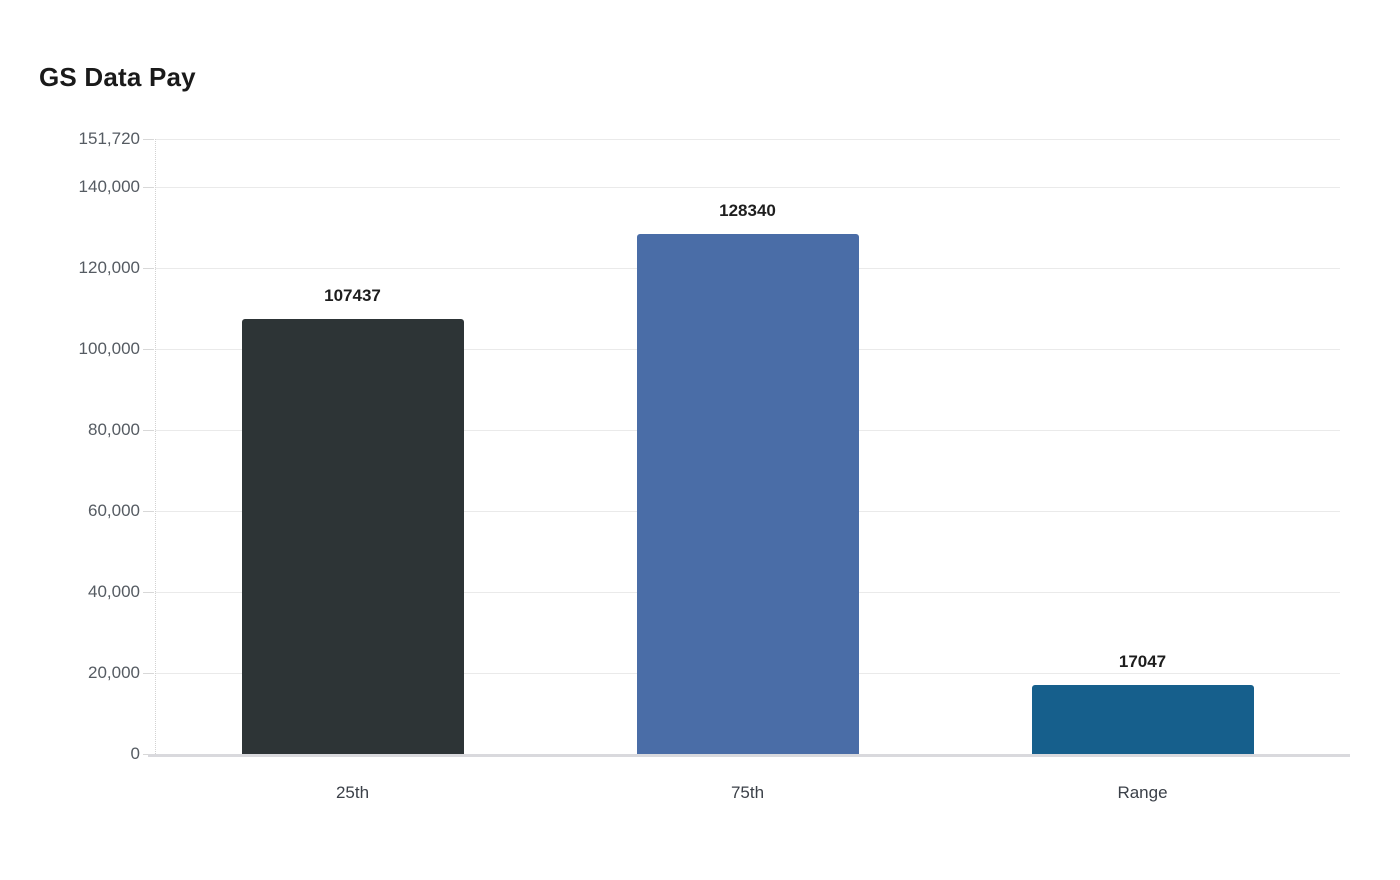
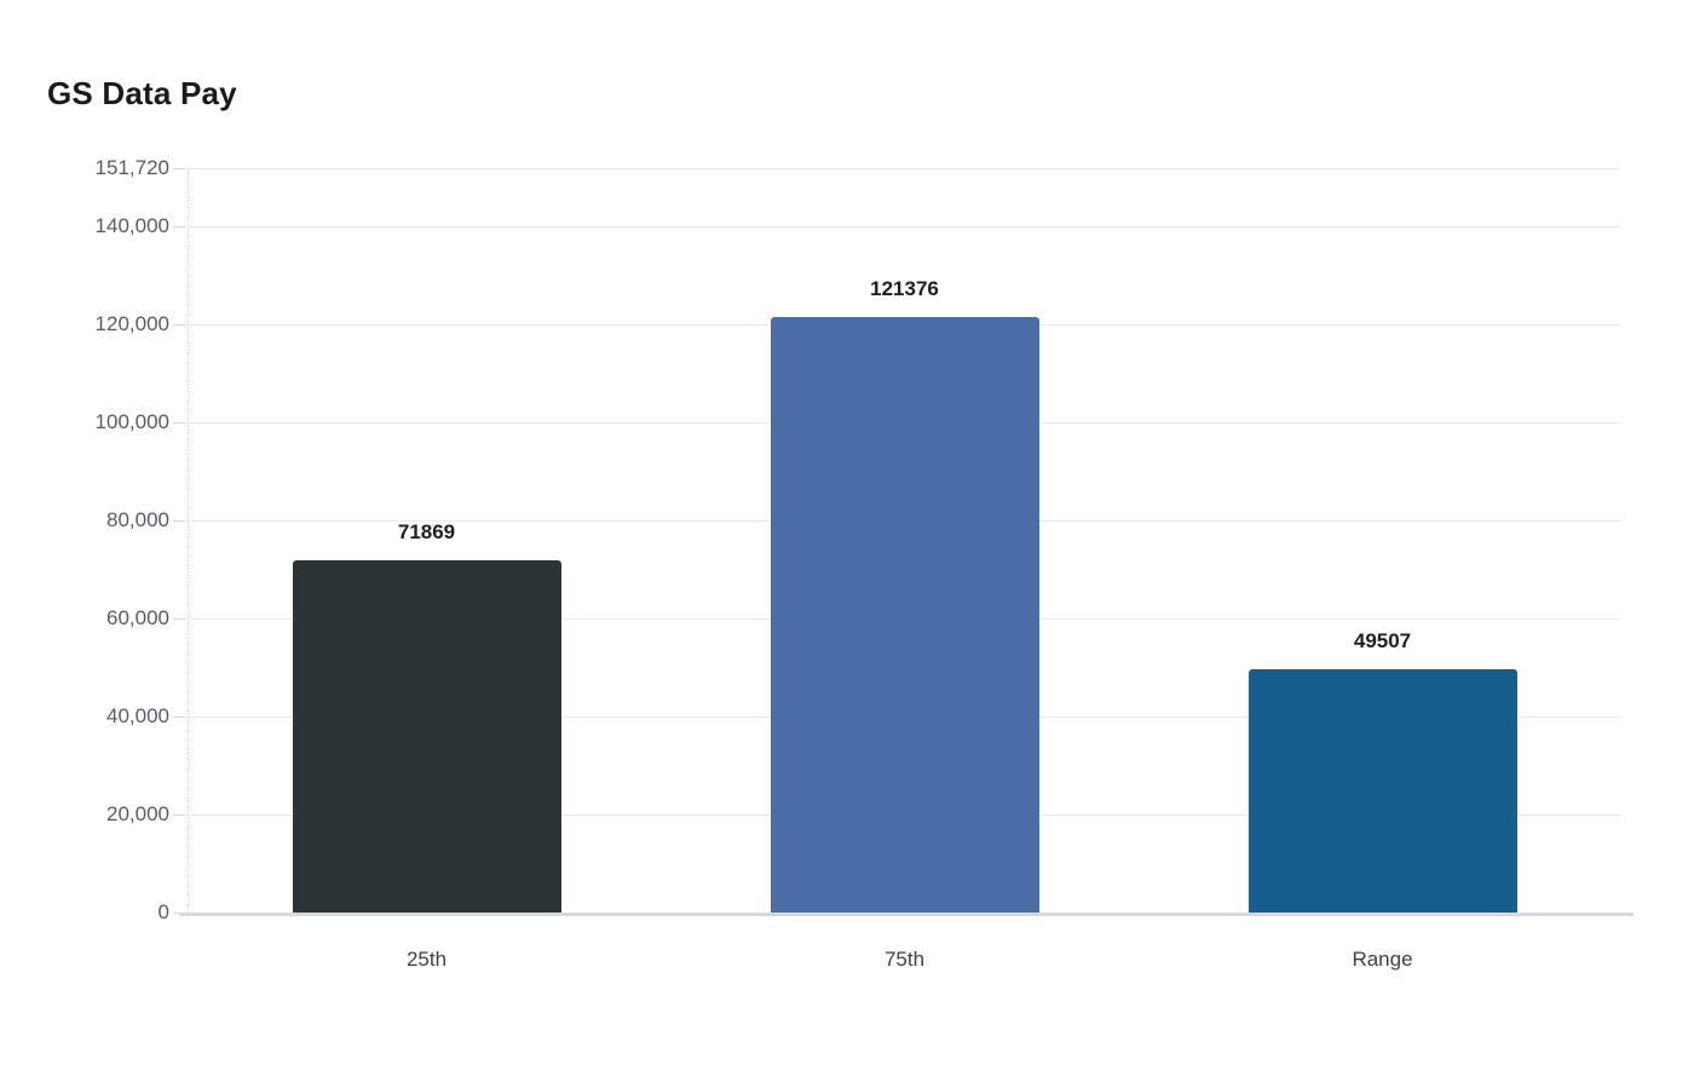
25th: 107437 -> 71869
75th: 128340 -> 121376
Range: 17047 -> 49507
